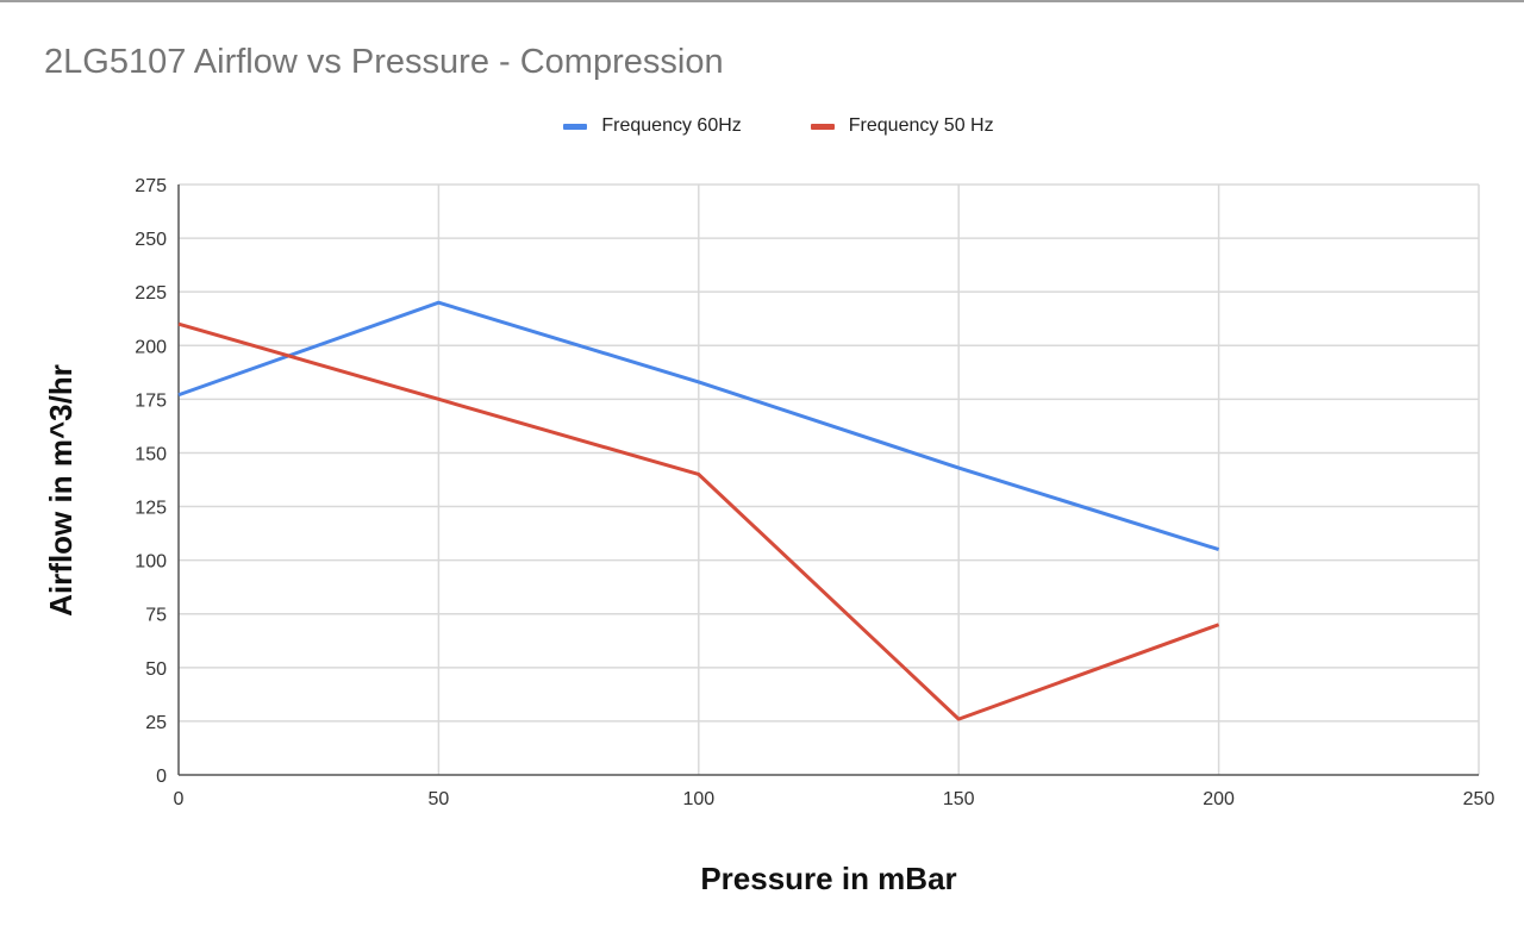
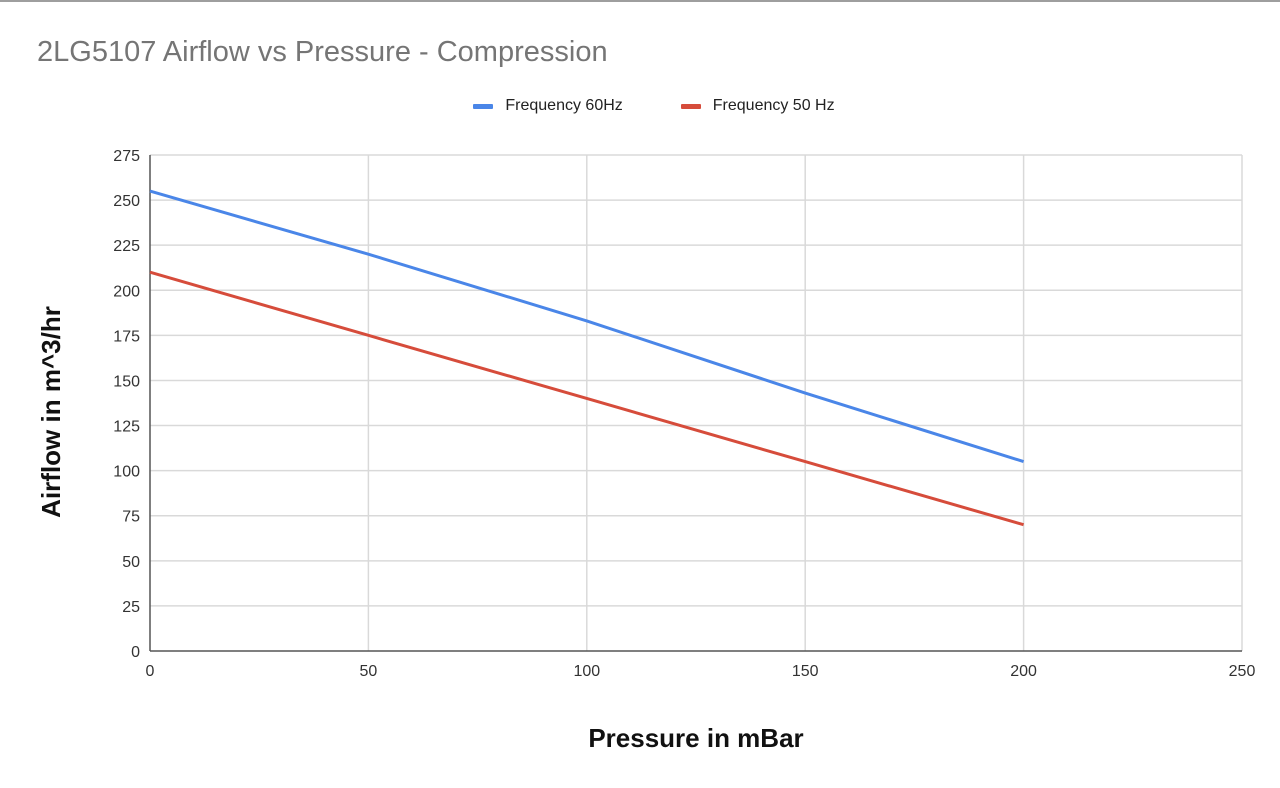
Frequency 60Hz/0: 177 -> 255
Frequency 50 Hz/150: 26 -> 105
